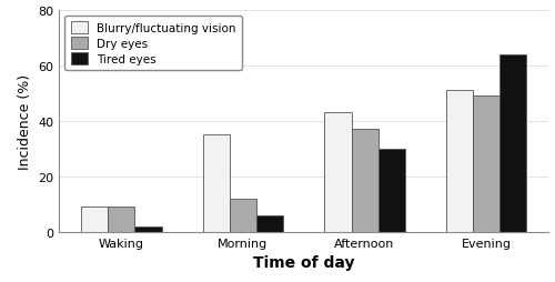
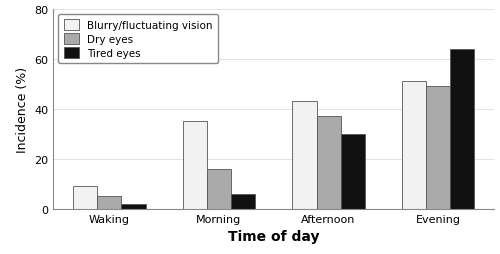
Dry eyes/Waking: 9 -> 5
Dry eyes/Morning: 12 -> 16
